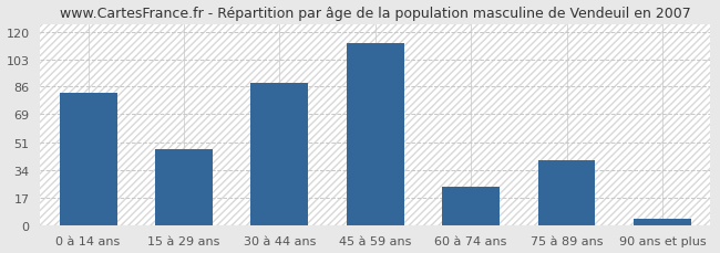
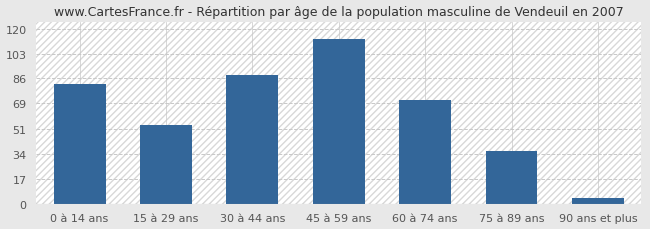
15 à 29 ans: 47 -> 54
60 à 74 ans: 24 -> 71
75 à 89 ans: 40 -> 36
